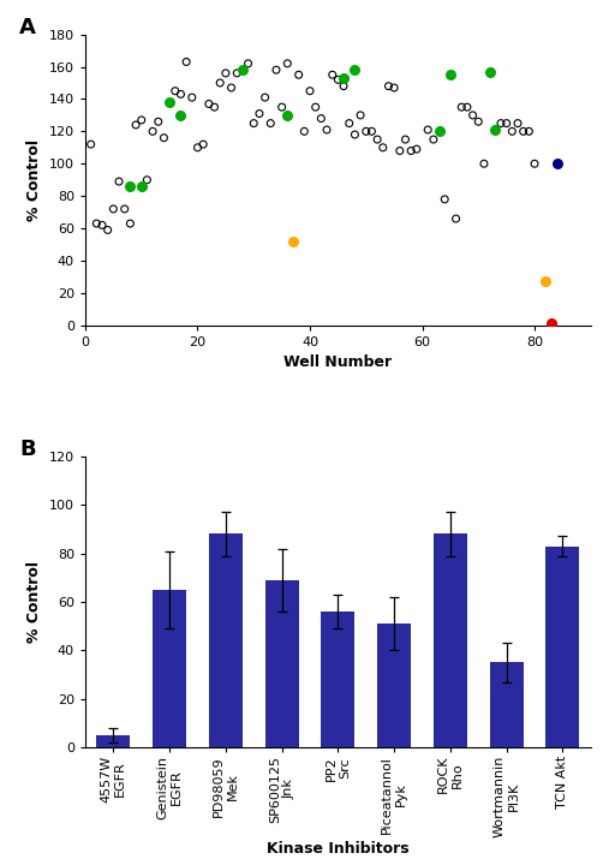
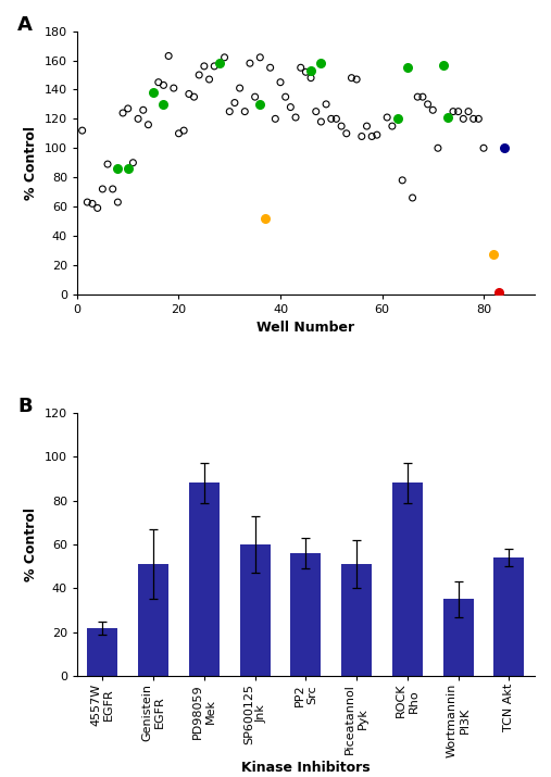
4557W EGFR: 5 -> 22
Genistein EGFR: 65 -> 51
SP600125 Jnk: 69 -> 60
TCN Akt: 83 -> 54
